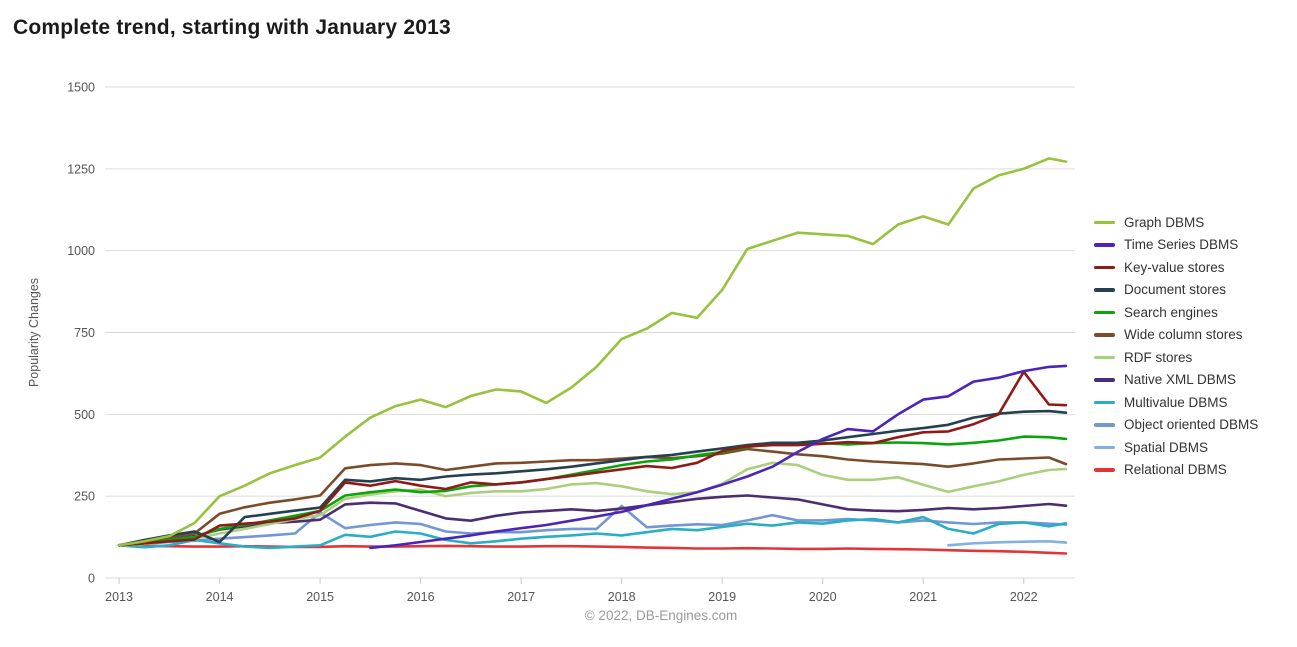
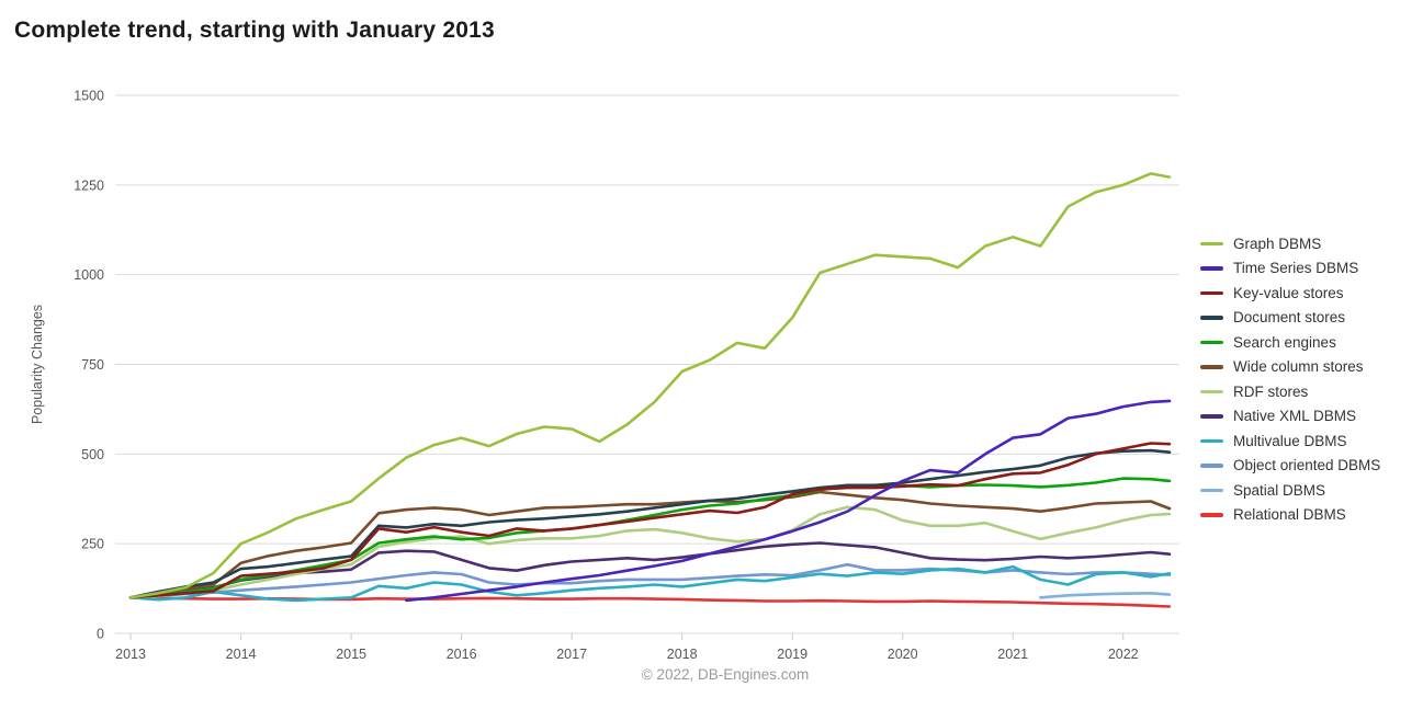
Document stores/2014: 110 -> 180
Object oriented DBMS/2015: 200 -> 140
Object oriented DBMS/2018: 220 -> 150
Key-value stores/2022: 630 -> 520
